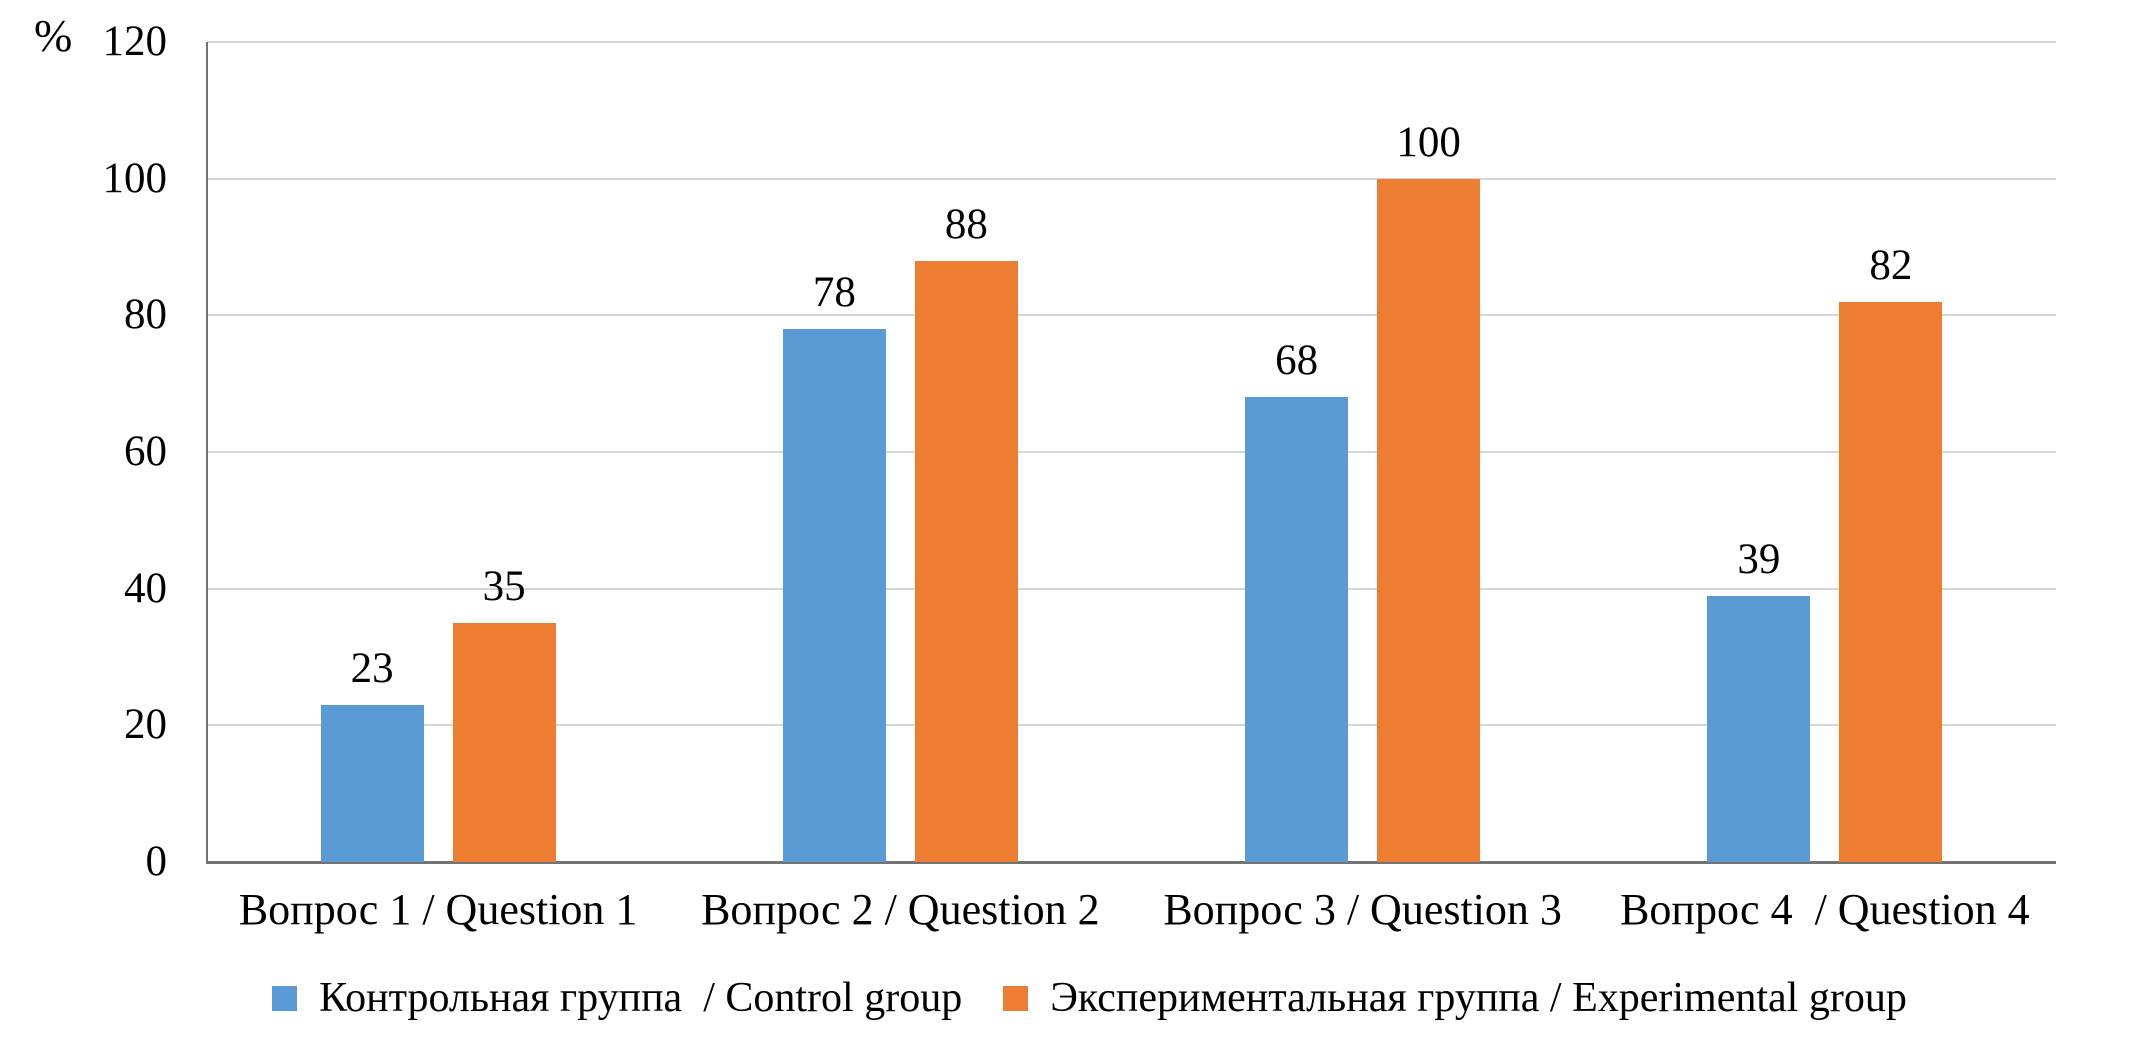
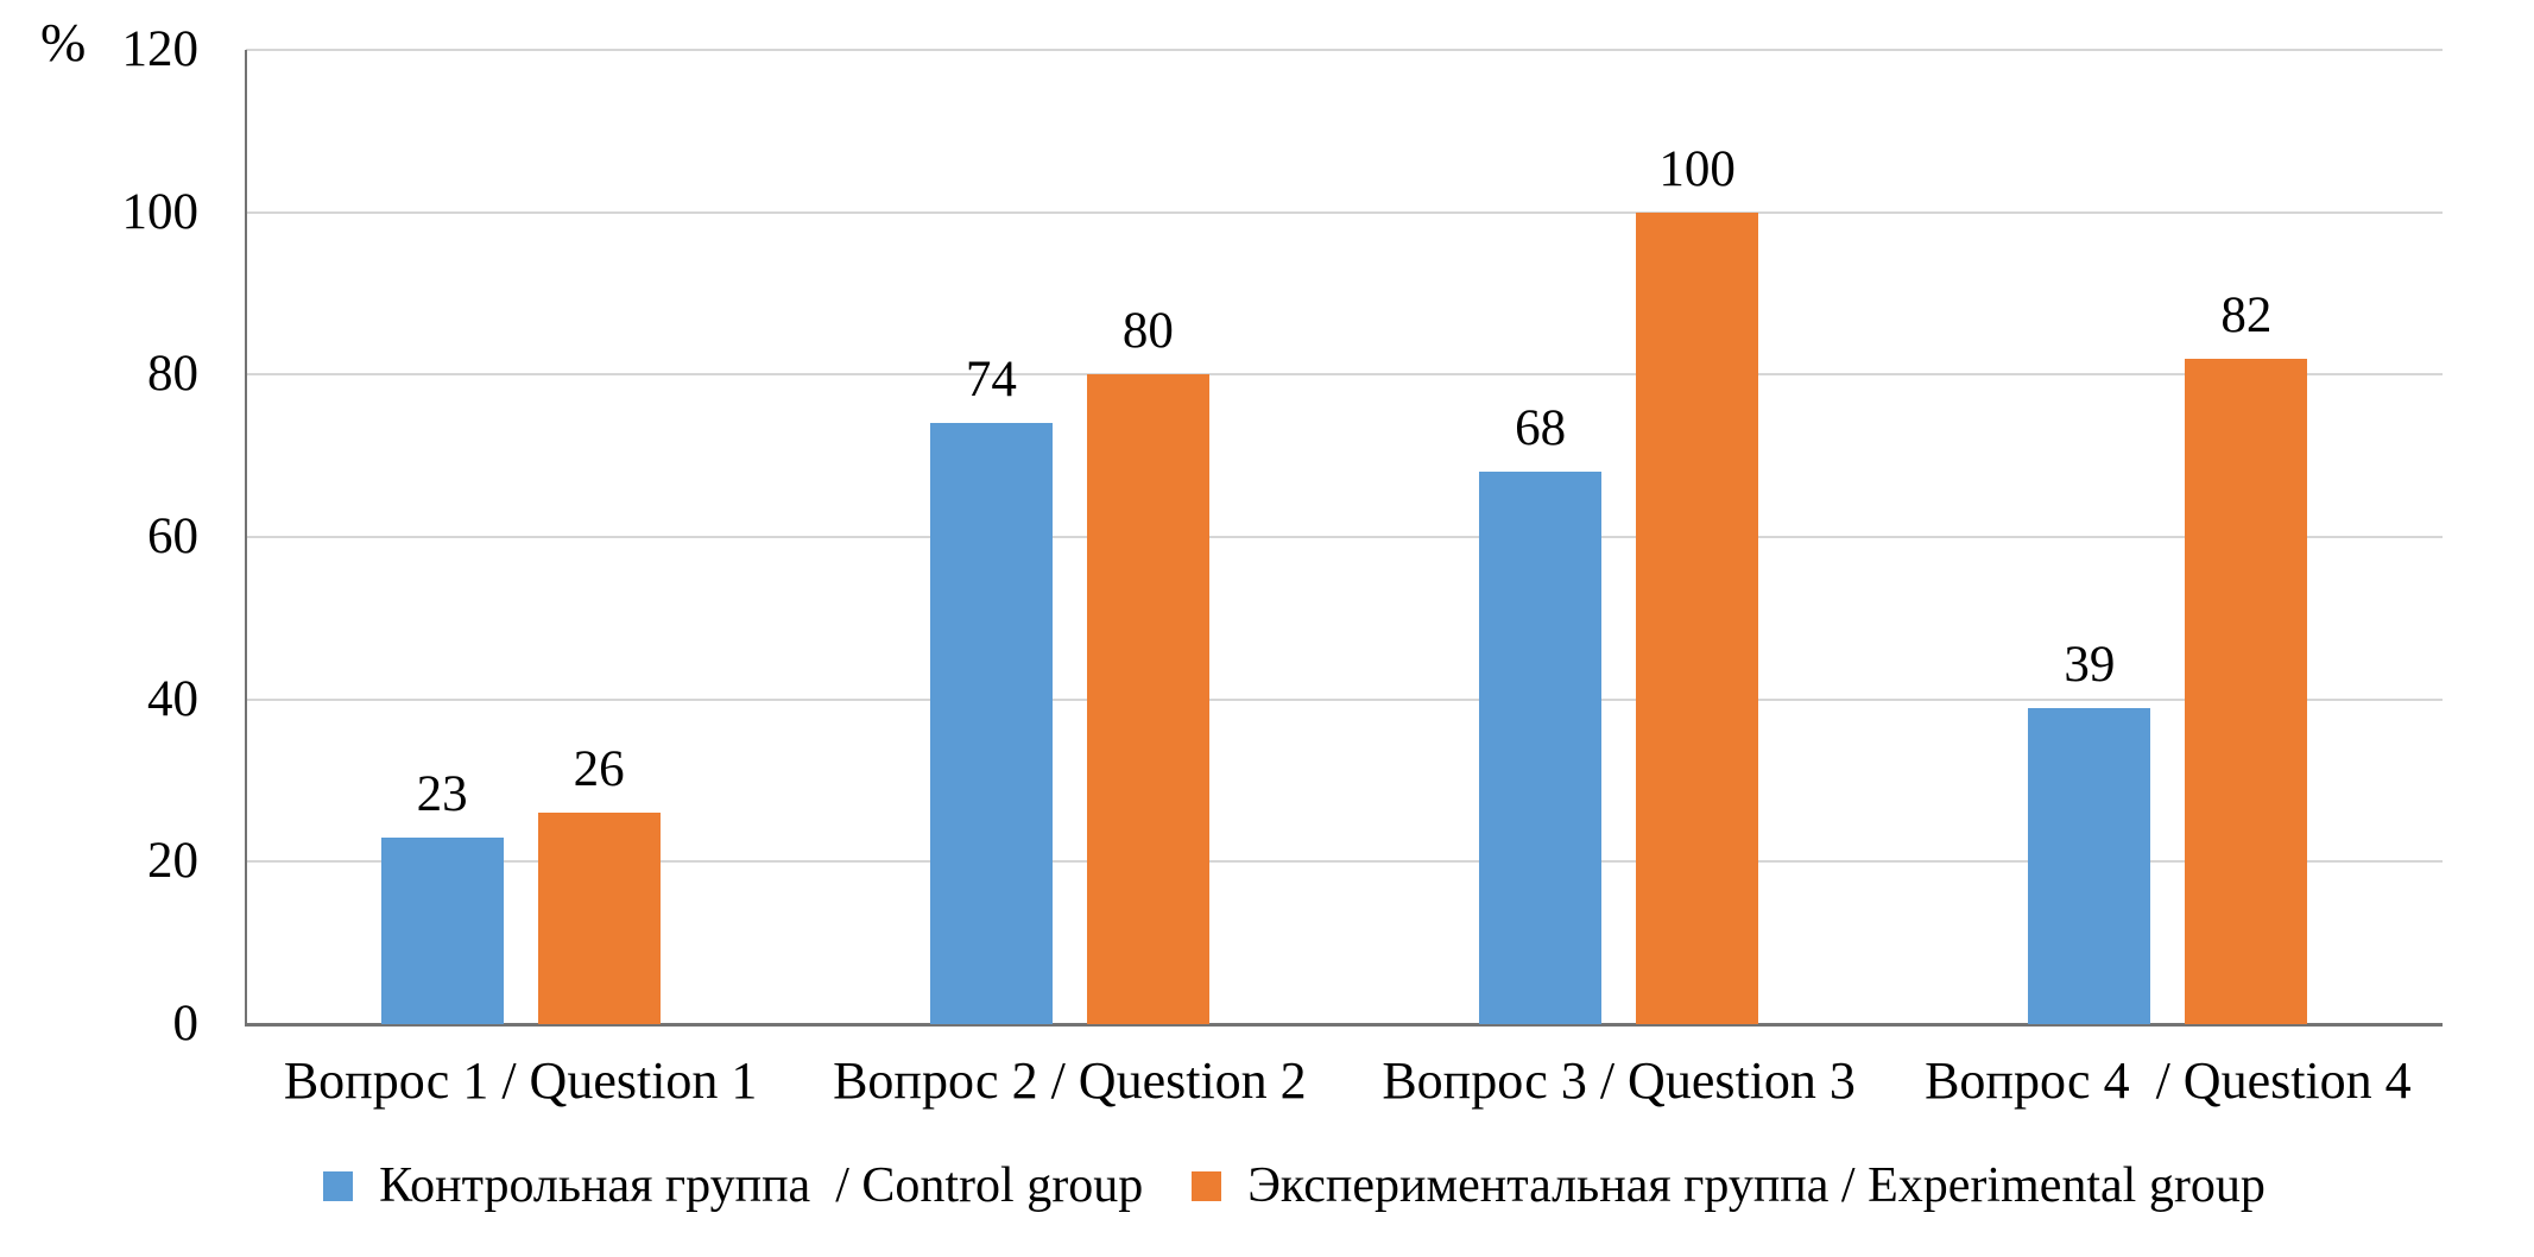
Экспериментальная группа / Experimental group/Вопрос 1 / Question 1: 35 -> 26
Контрольная группа / Control group/Вопрос 2 / Question 2: 78 -> 74
Экспериментальная группа / Experimental group/Вопрос 2 / Question 2: 88 -> 80
